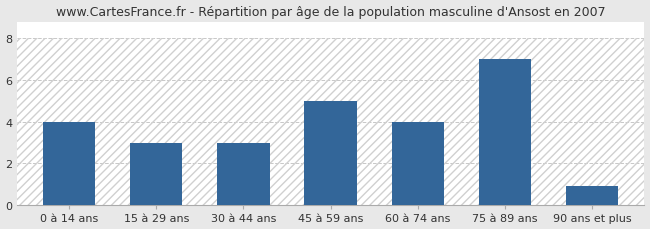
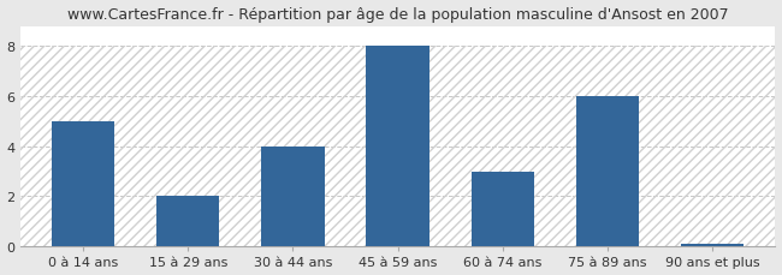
0 à 14 ans: 4.0 -> 5.0
15 à 29 ans: 3.0 -> 2.0
30 à 44 ans: 3.0 -> 4.0
45 à 59 ans: 5.0 -> 8.0
60 à 74 ans: 4.0 -> 3.0
75 à 89 ans: 7.0 -> 6.0
90 ans et plus: 0.9 -> 0.1
